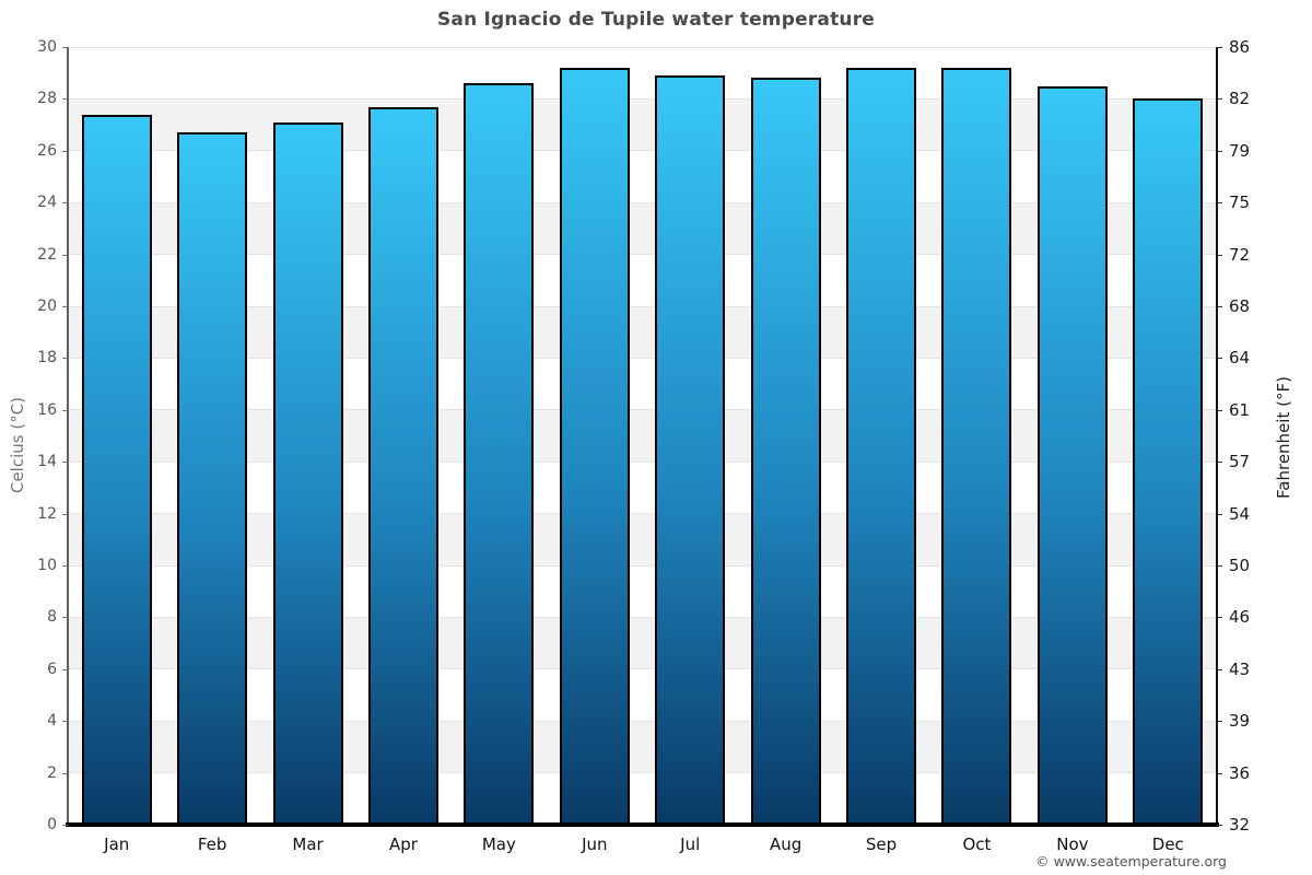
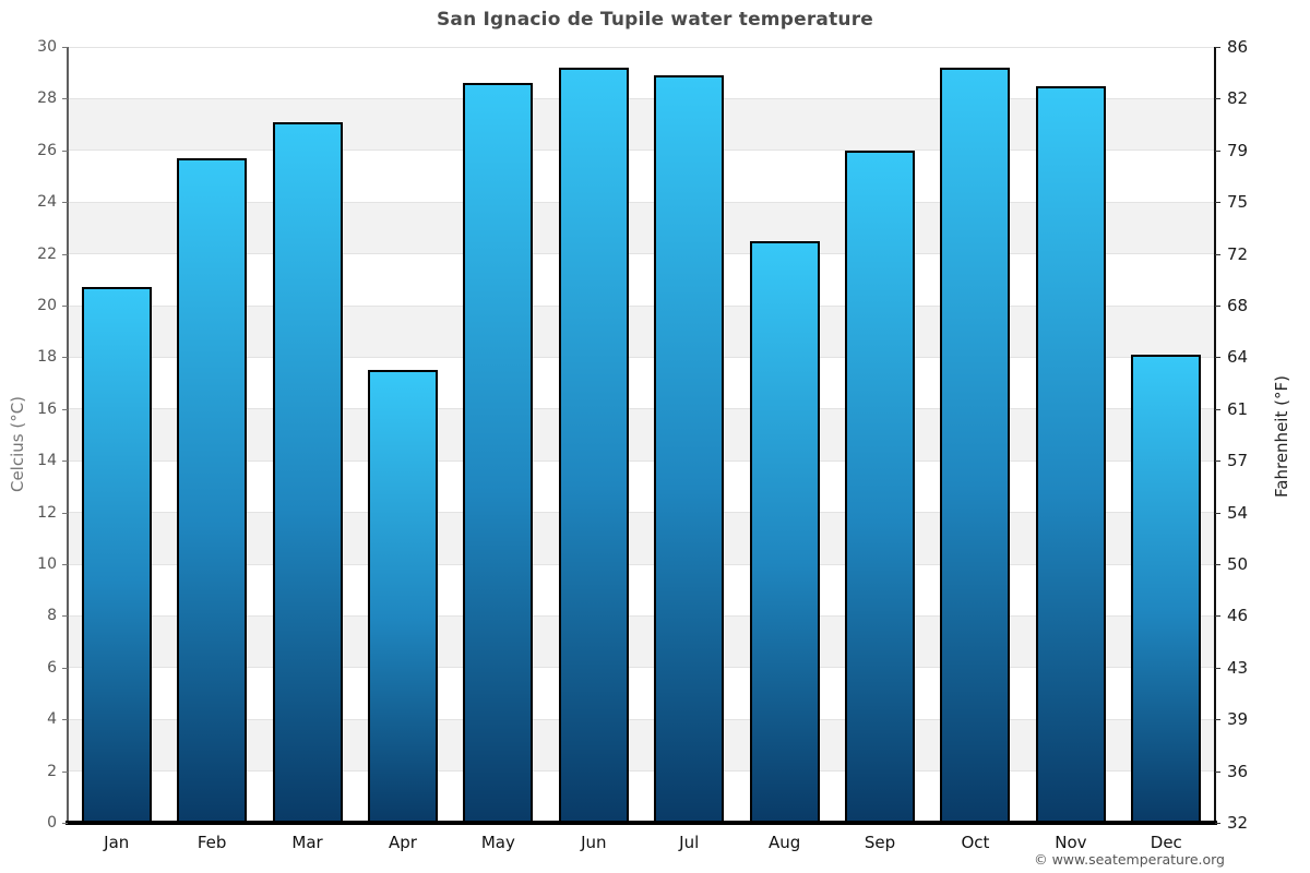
Jan: 27.4 -> 20.7
Feb: 26.7 -> 25.7
Apr: 27.7 -> 17.5
Aug: 28.8 -> 22.5
Sep: 29.2 -> 26.0
Dec: 28.0 -> 18.1
